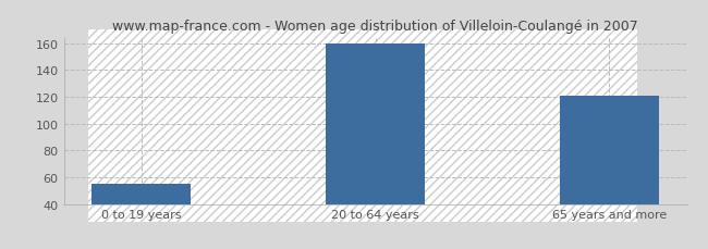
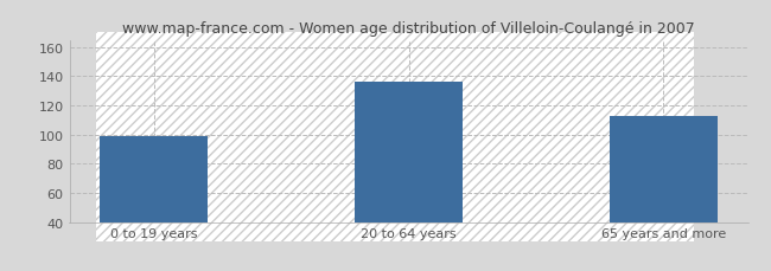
0 to 19 years: 55 -> 99
20 to 64 years: 160 -> 136
65 years and more: 121 -> 113
